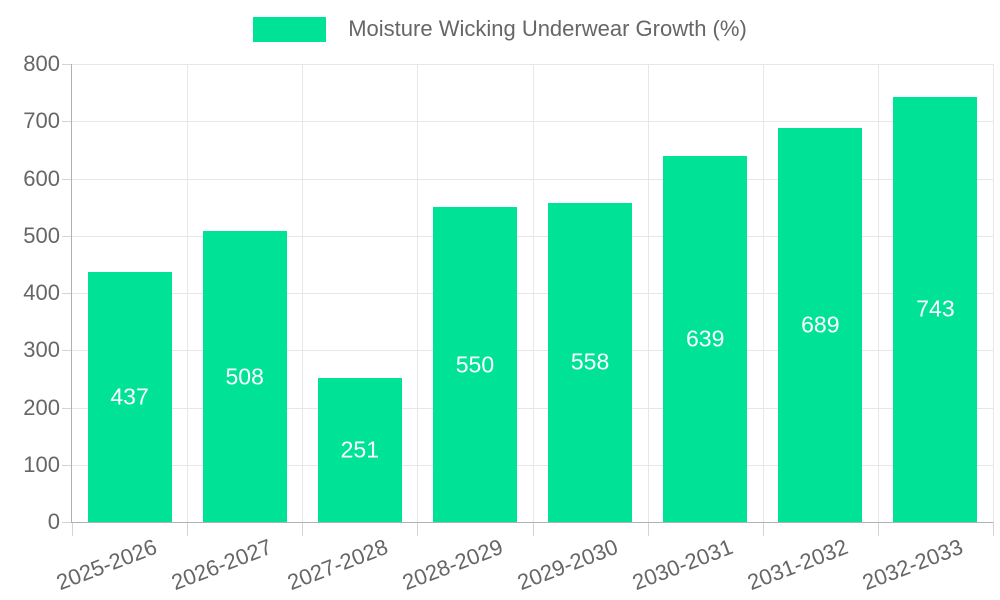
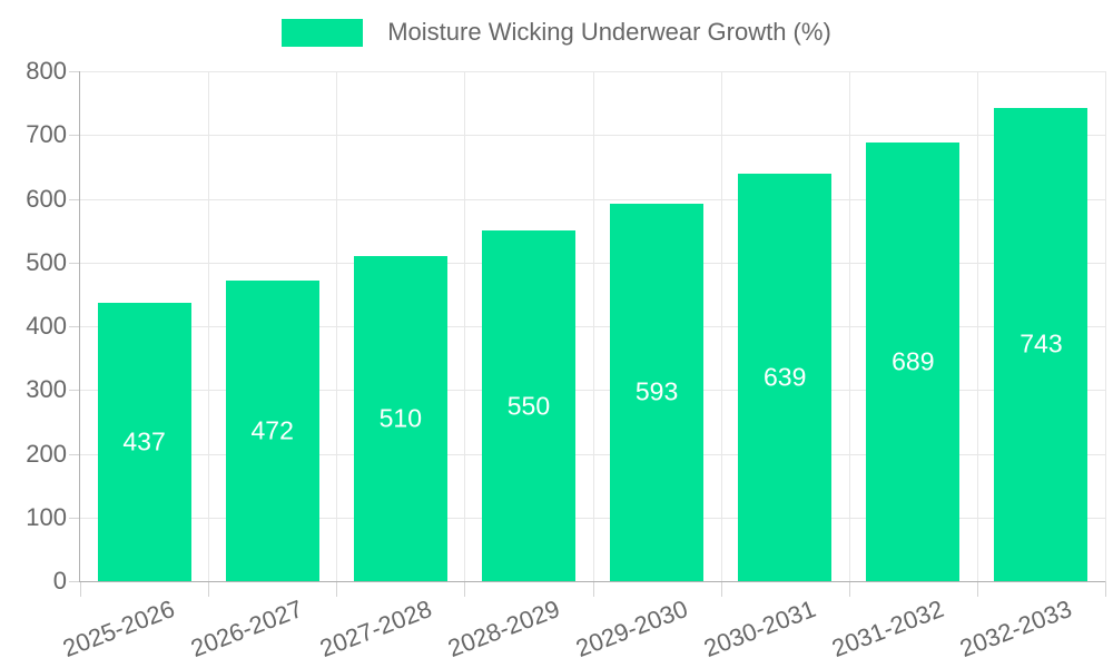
2026-2027: 508 -> 472
2027-2028: 251 -> 510
2029-2030: 558 -> 593
